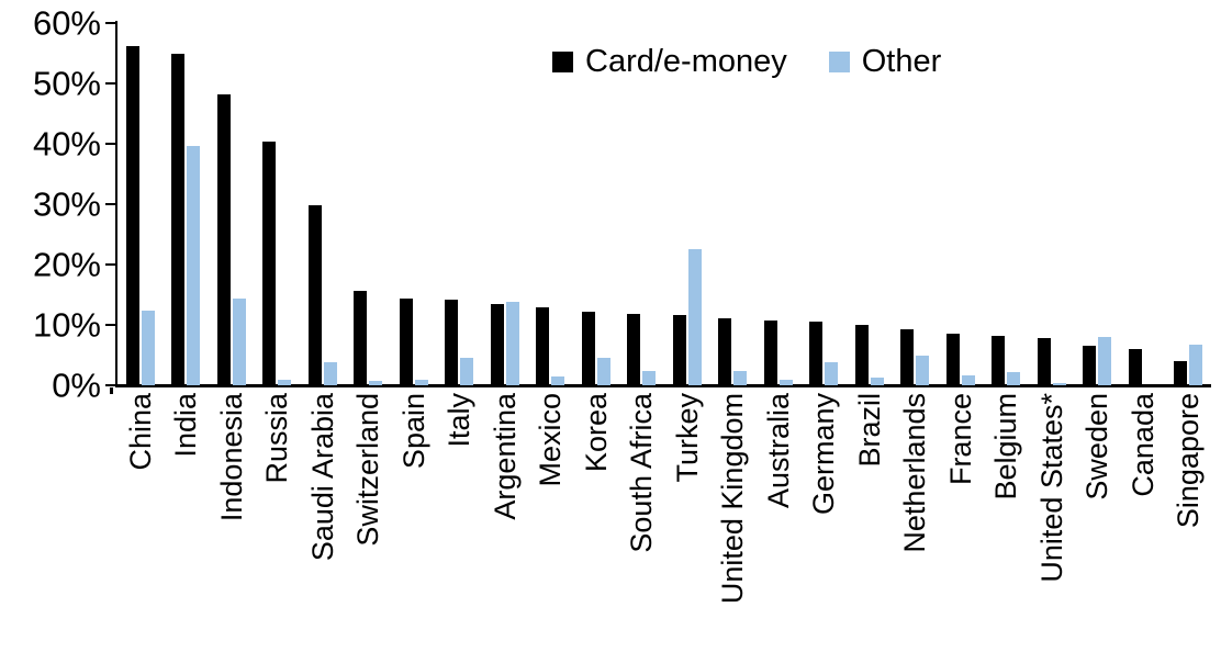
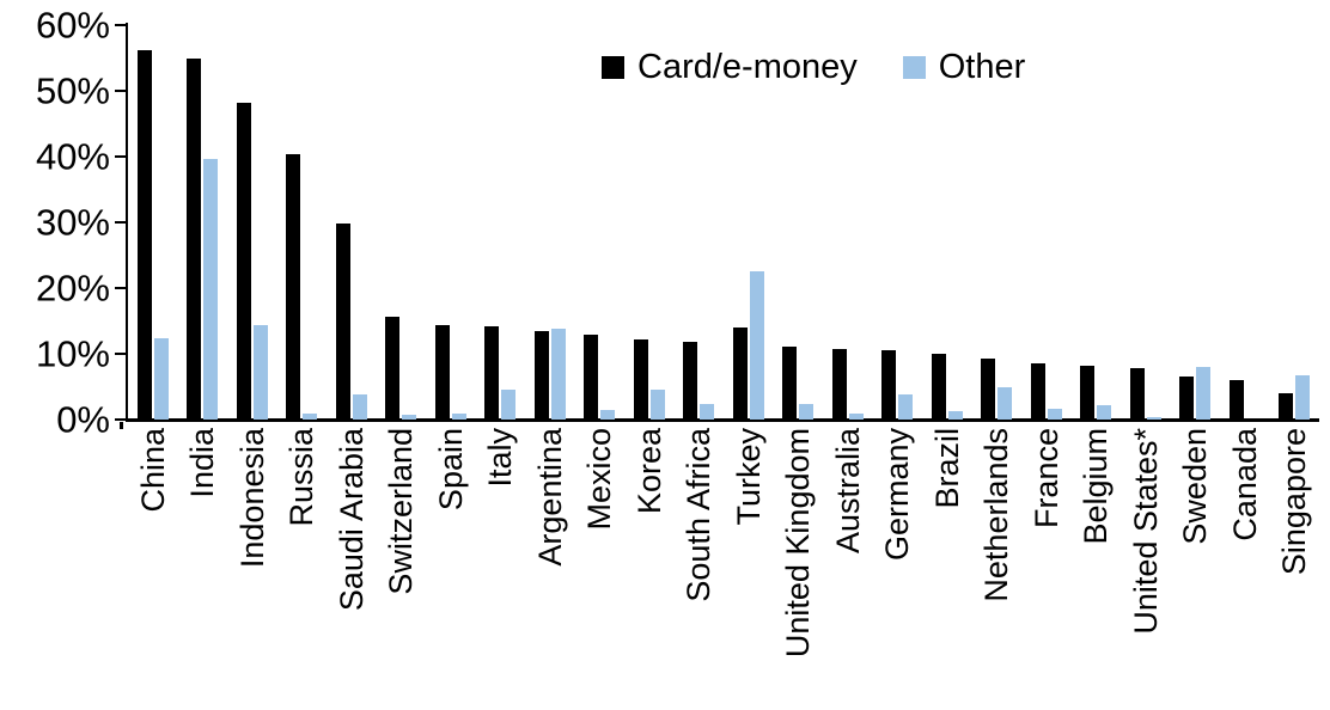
Card/e-money/Turkey: 12% -> 14%
